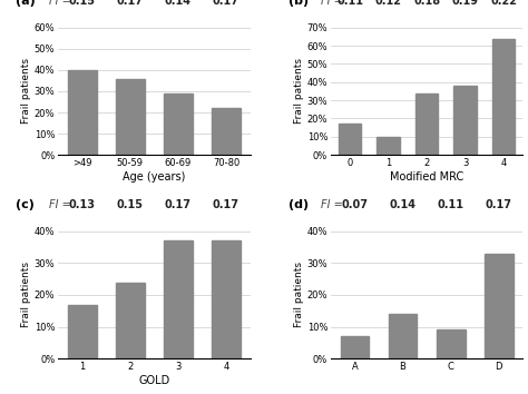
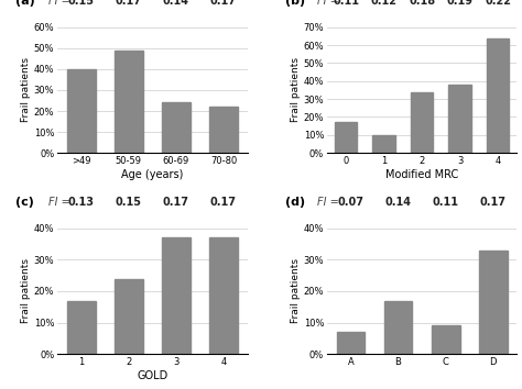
50-59: 36% -> 49%
60-69: 29% -> 24%
B: 14% -> 17%
